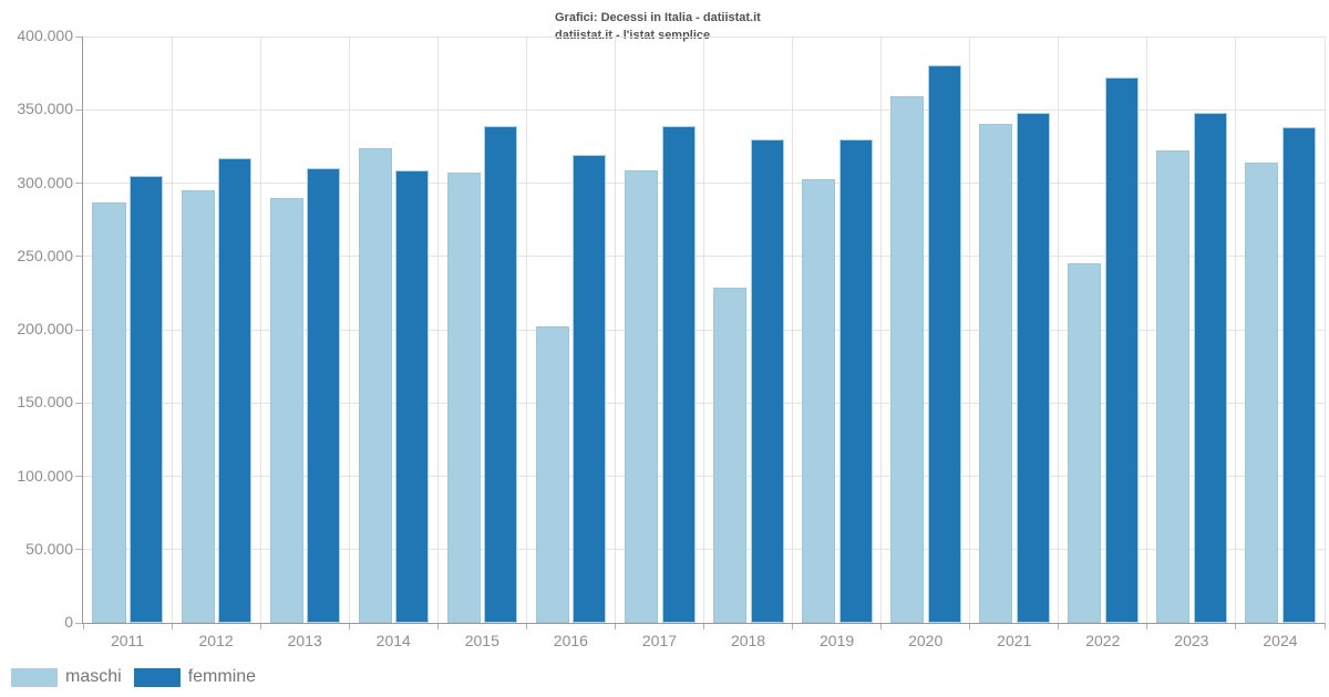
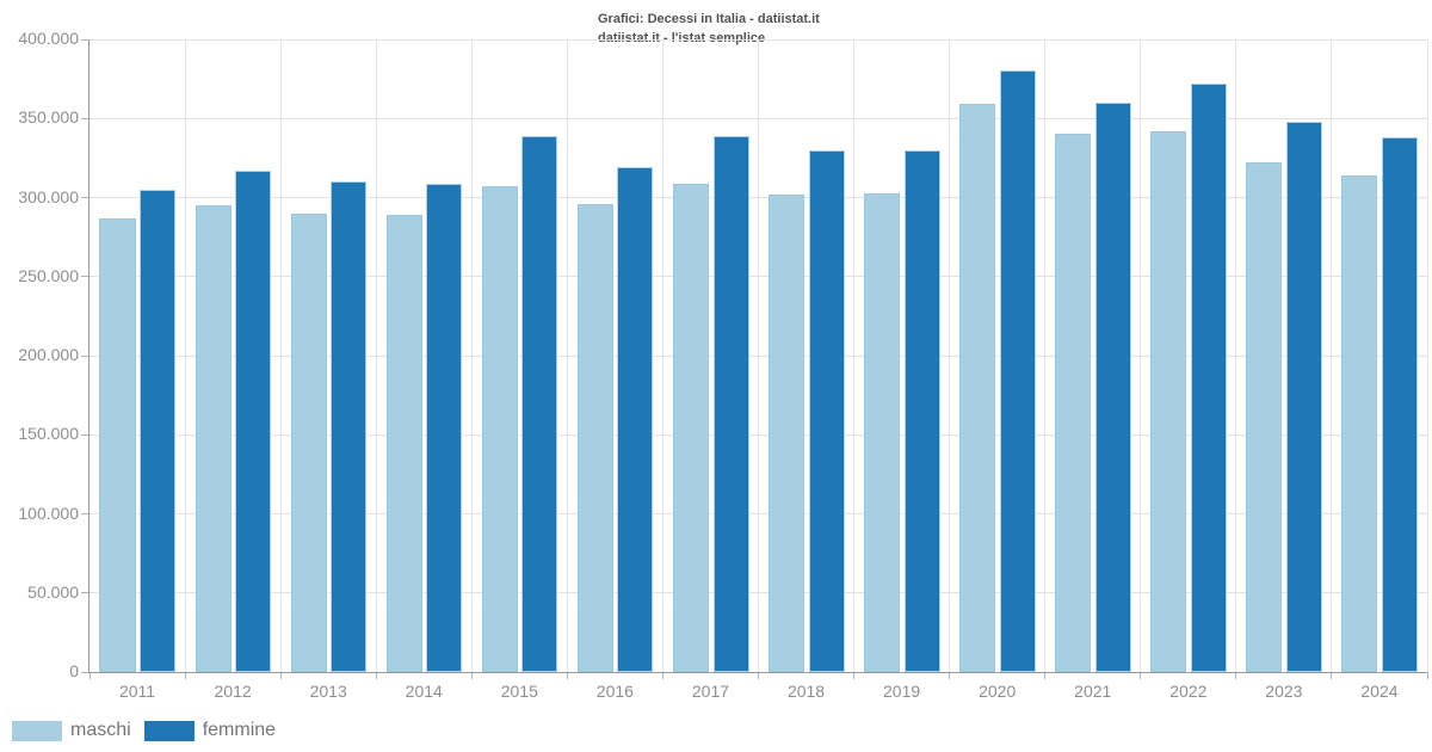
maschi/2014: 324000 -> 289000
maschi/2016: 202000 -> 296000
maschi/2018: 229000 -> 302000
femmine/2021: 348000 -> 360000
maschi/2022: 245000 -> 342000
